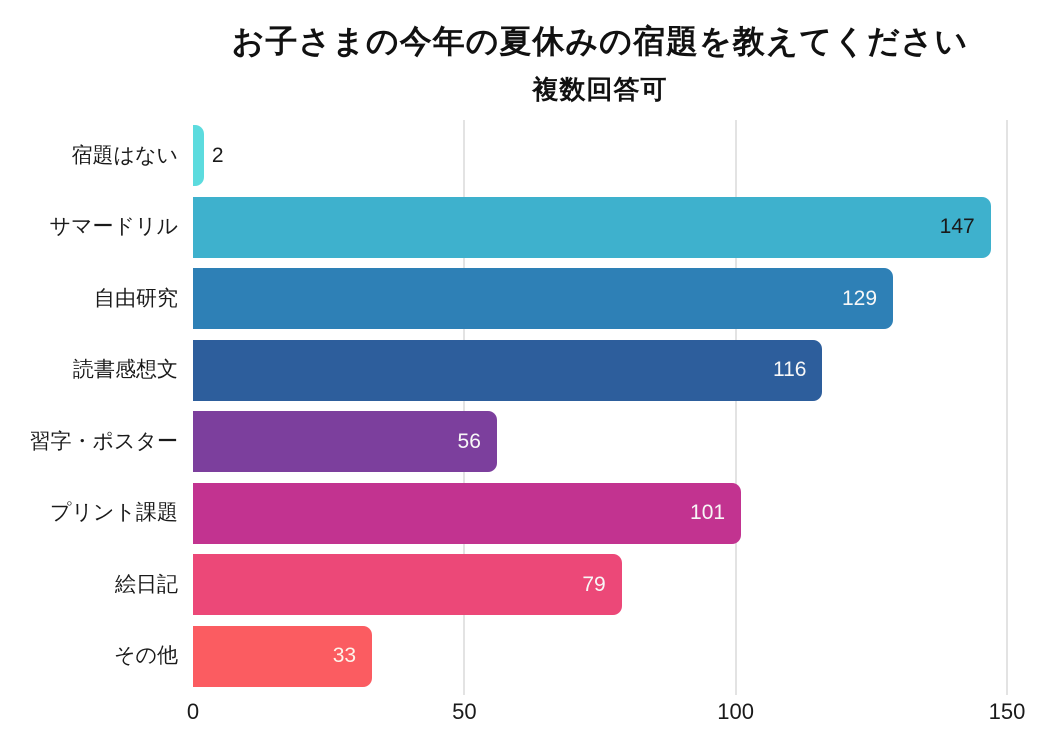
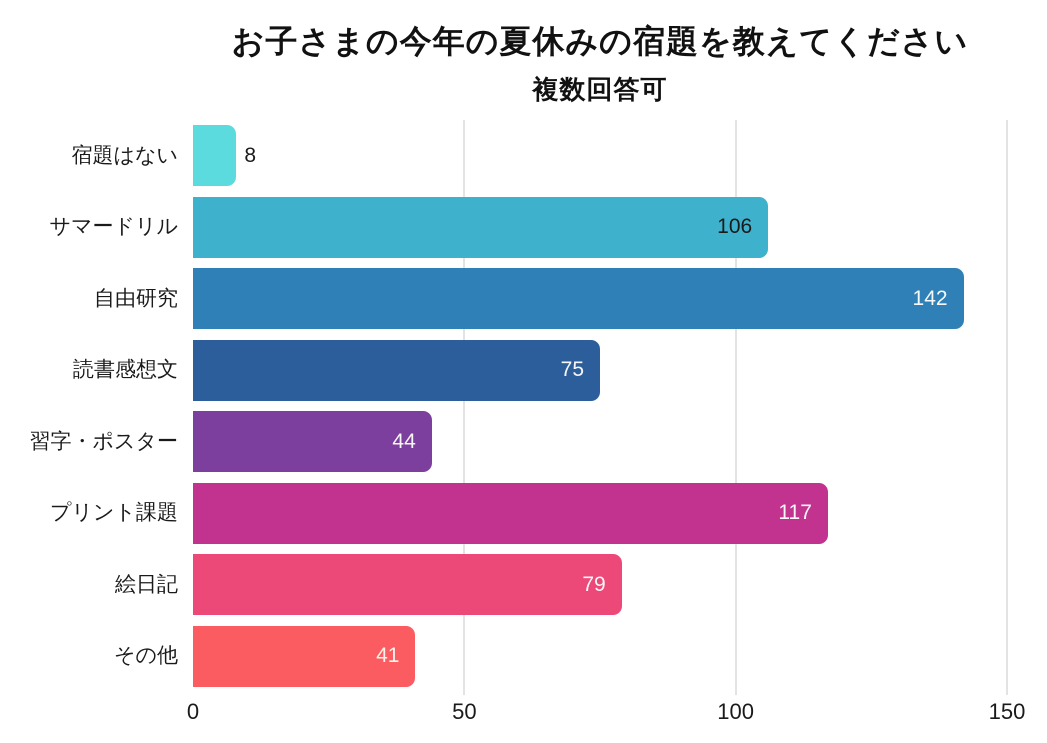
宿題はない: 2 -> 8
サマードリル: 147 -> 106
自由研究: 129 -> 142
読書感想文: 116 -> 75
習字・ポスター: 56 -> 44
プリント課題: 101 -> 117
その他: 33 -> 41
